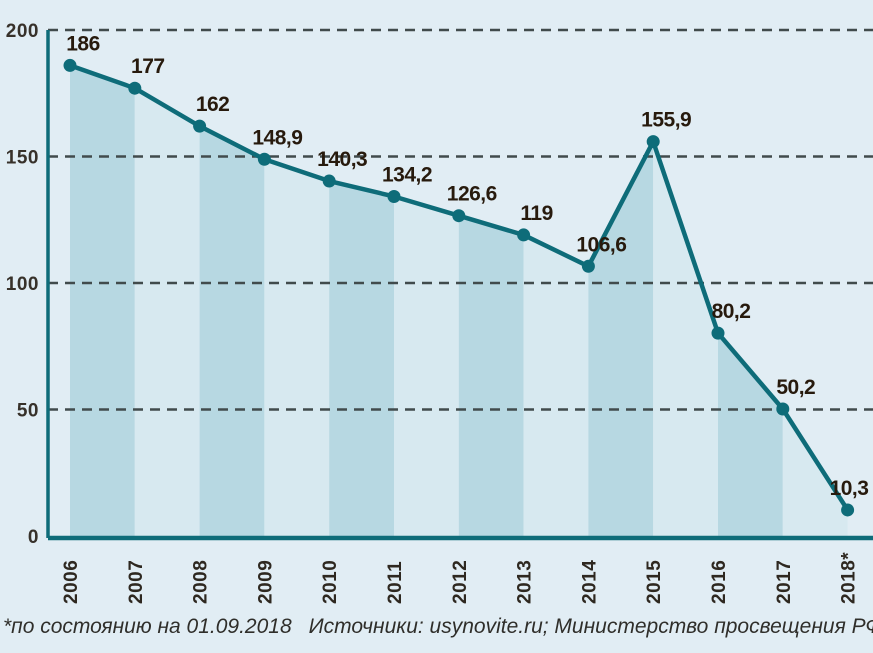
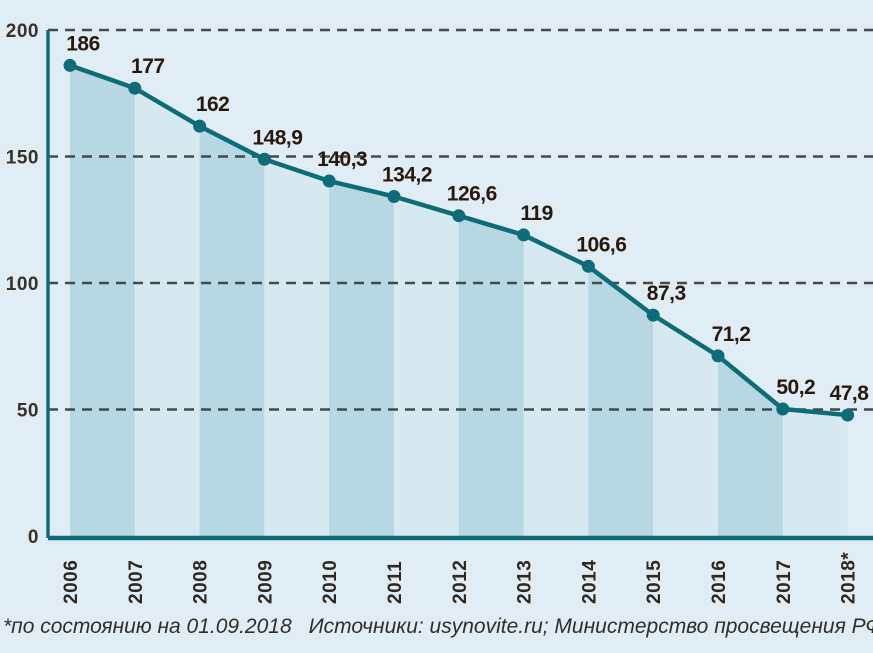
2015: 155,9 -> 87,3
2016: 80,2 -> 71,2
2018*: 10,3 -> 47,8
